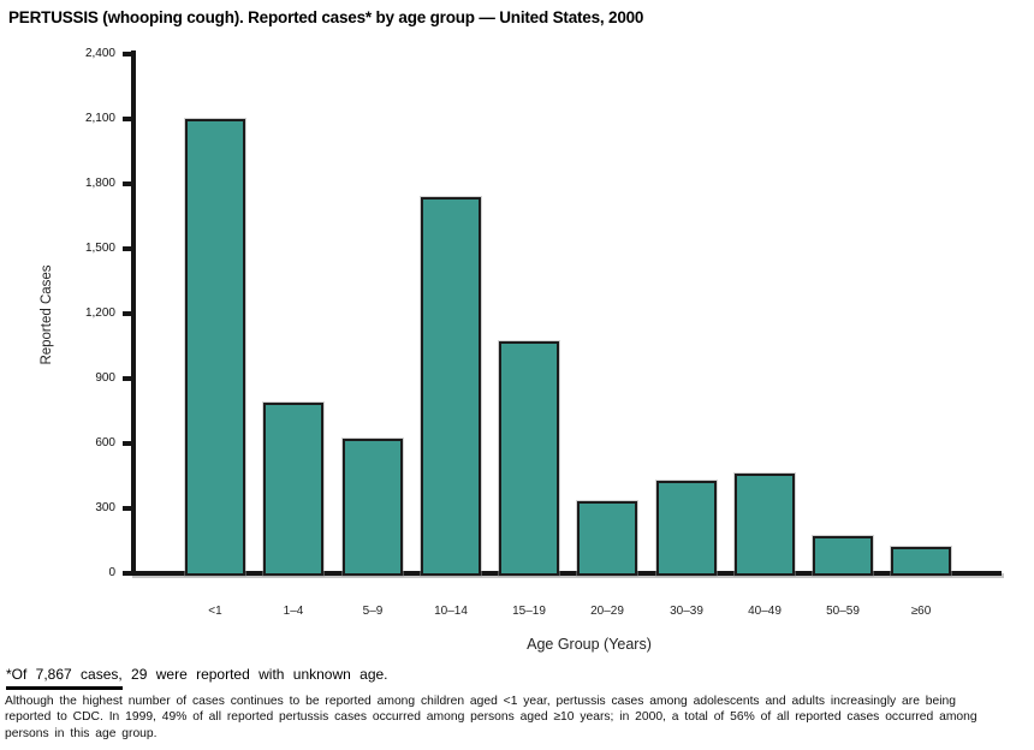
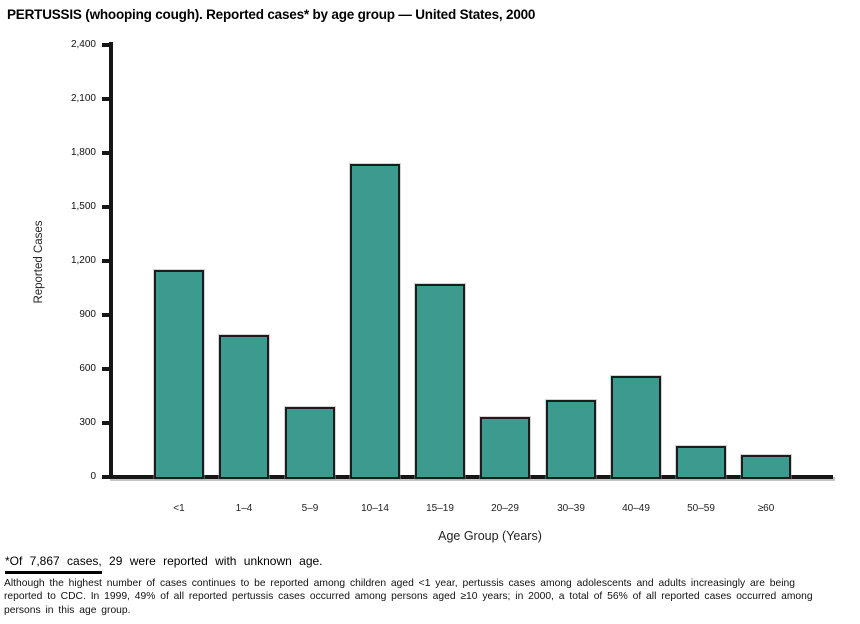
<1: 2100 -> 1150
5–9: 620 -> 390
40–49: 460 -> 560
